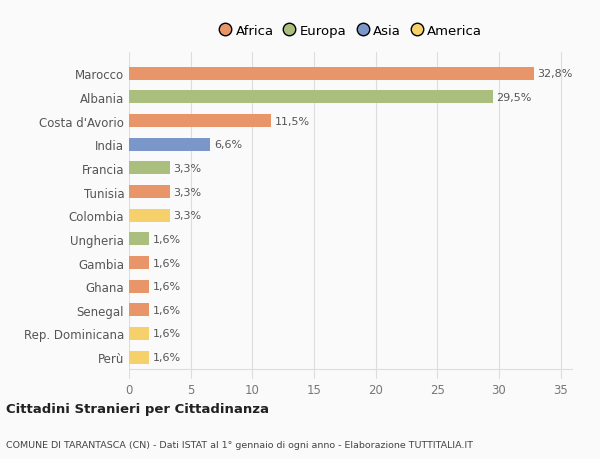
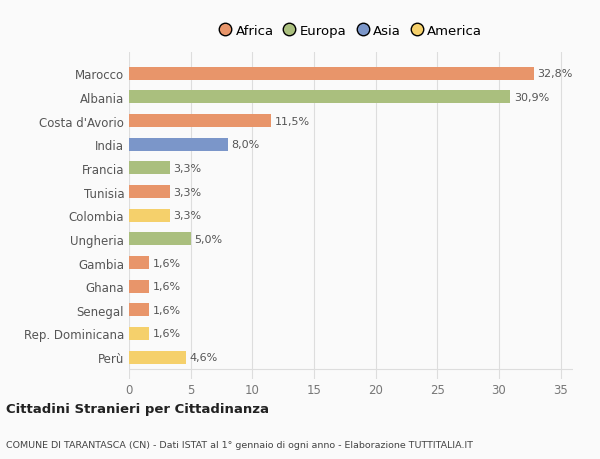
Albania: 29,5% -> 30,9%
India: 6,6% -> 8,0%
Ungheria: 1,6% -> 5,0%
Perù: 1,6% -> 4,6%
